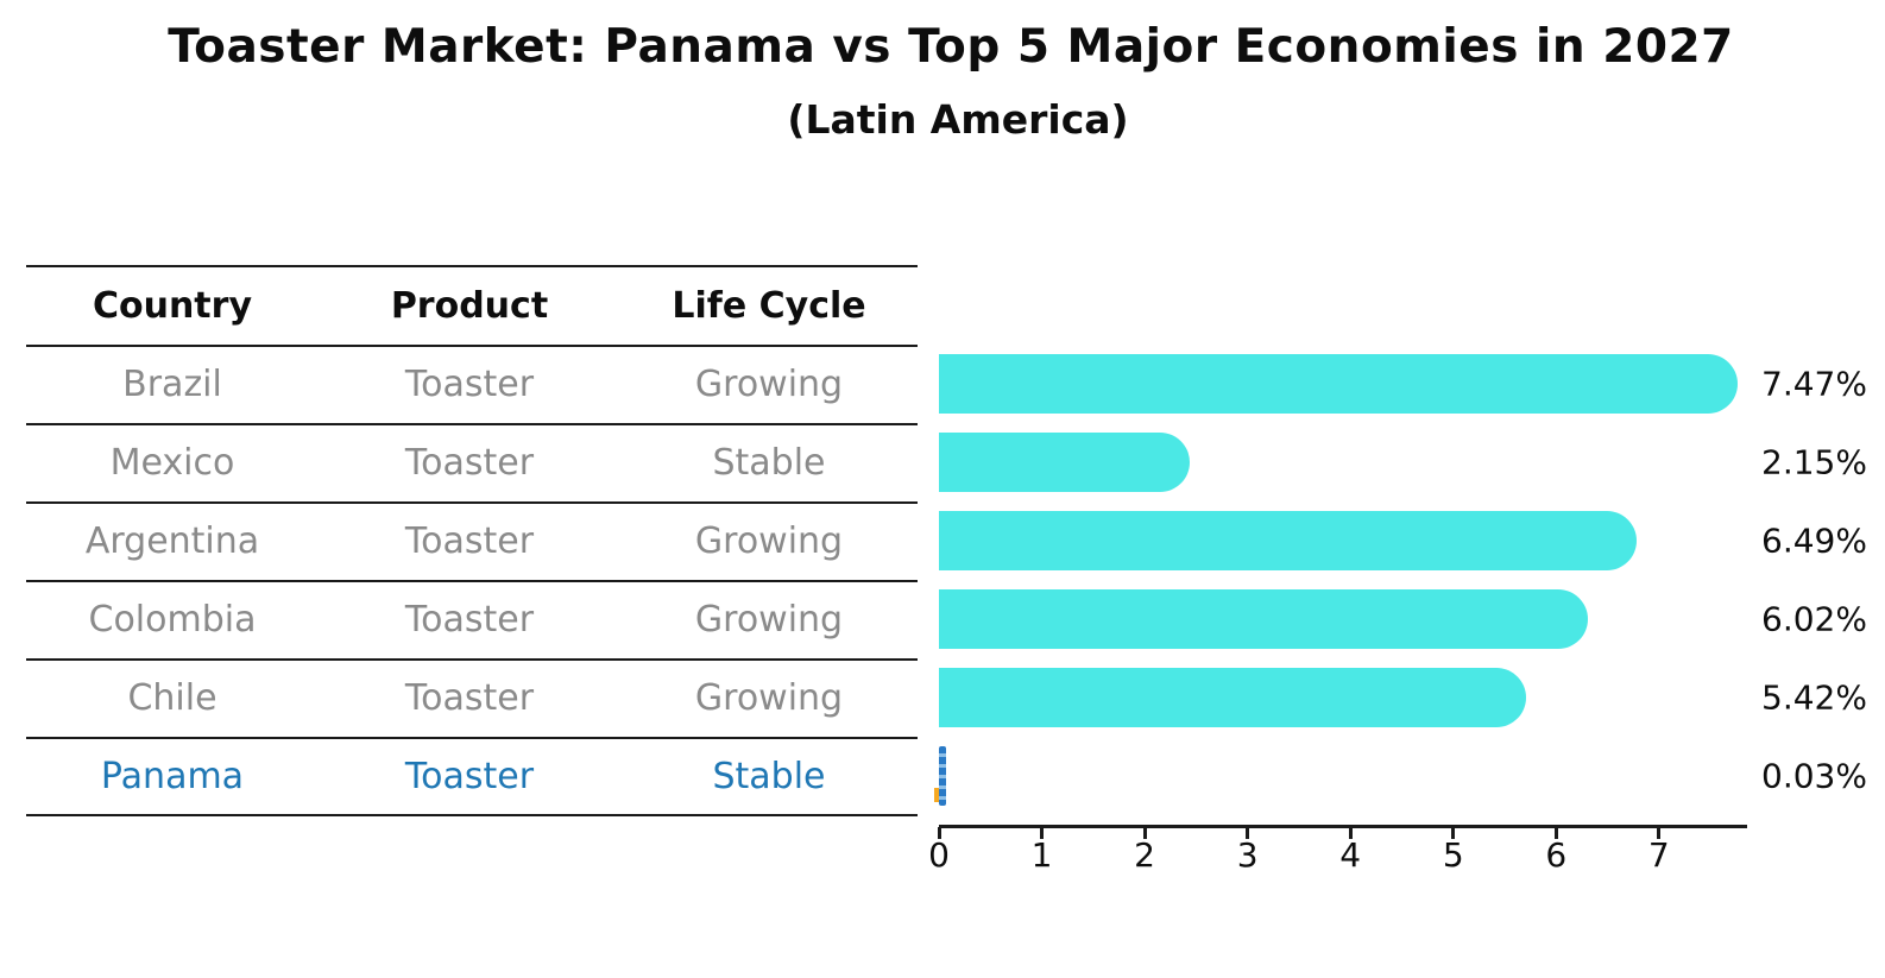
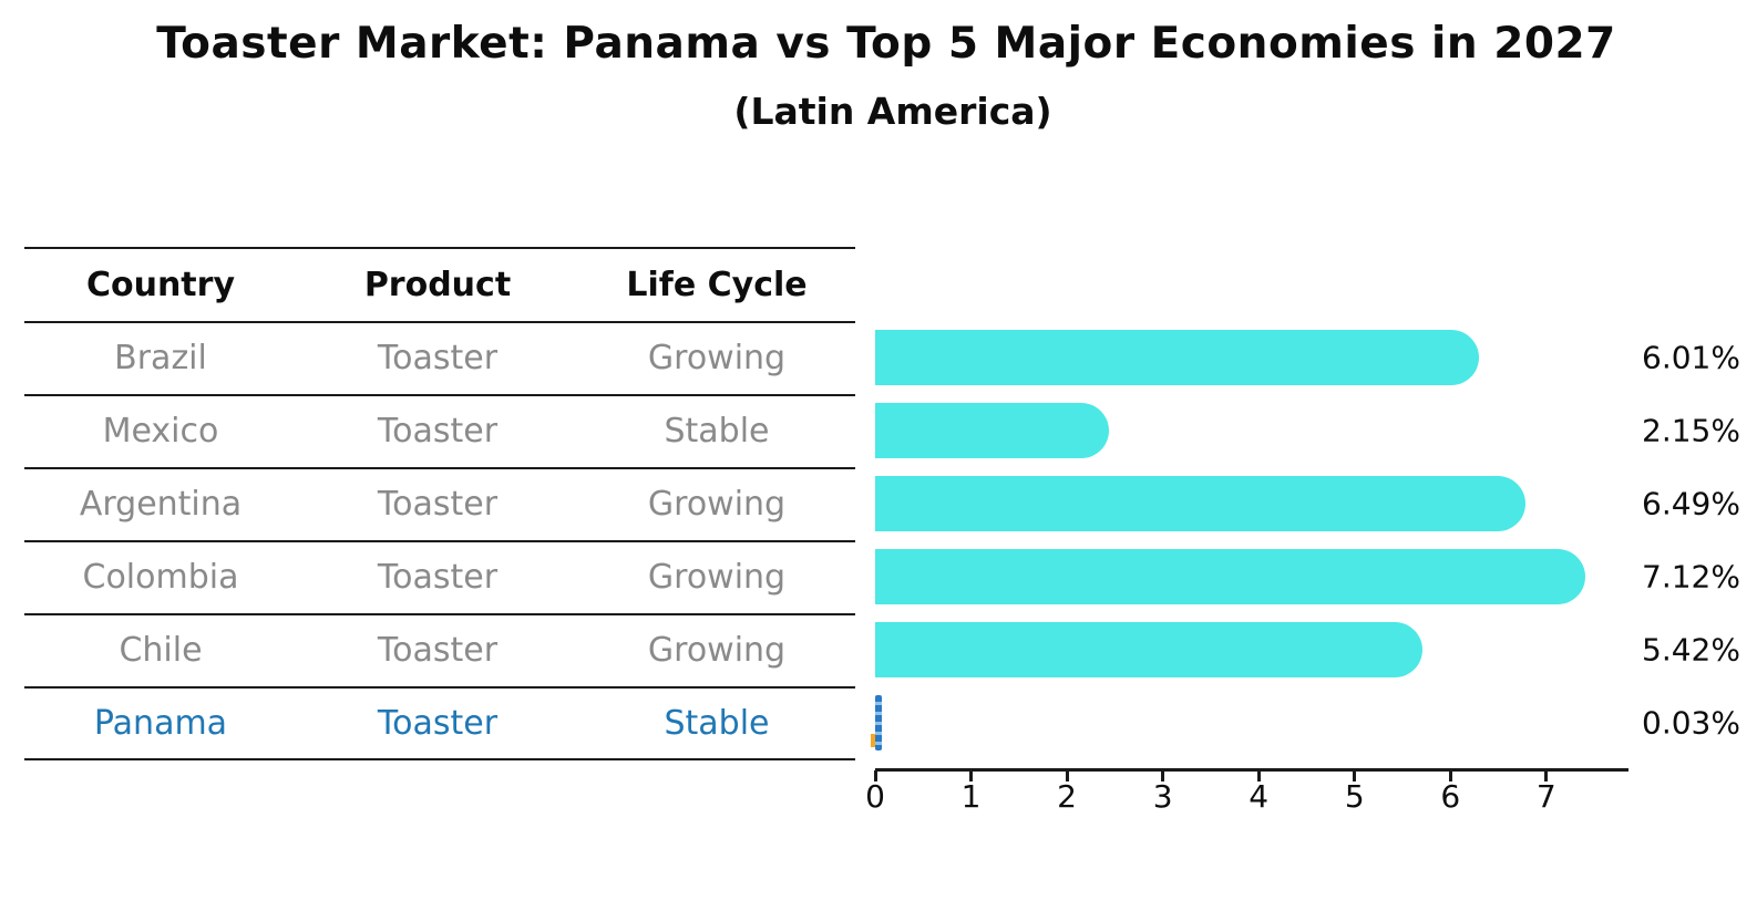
Brazil: 7.47% -> 6.01%
Colombia: 6.02% -> 7.12%
